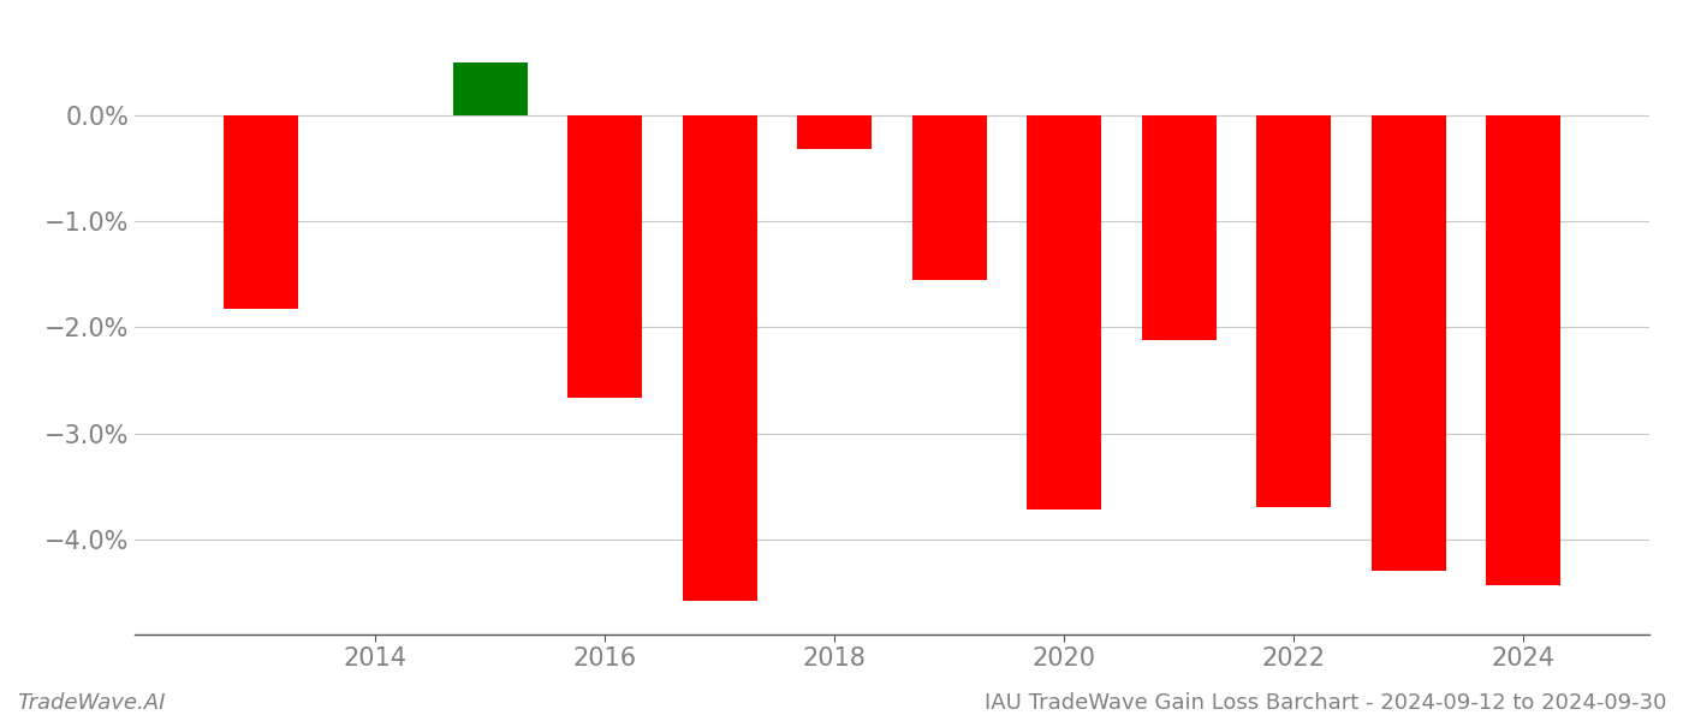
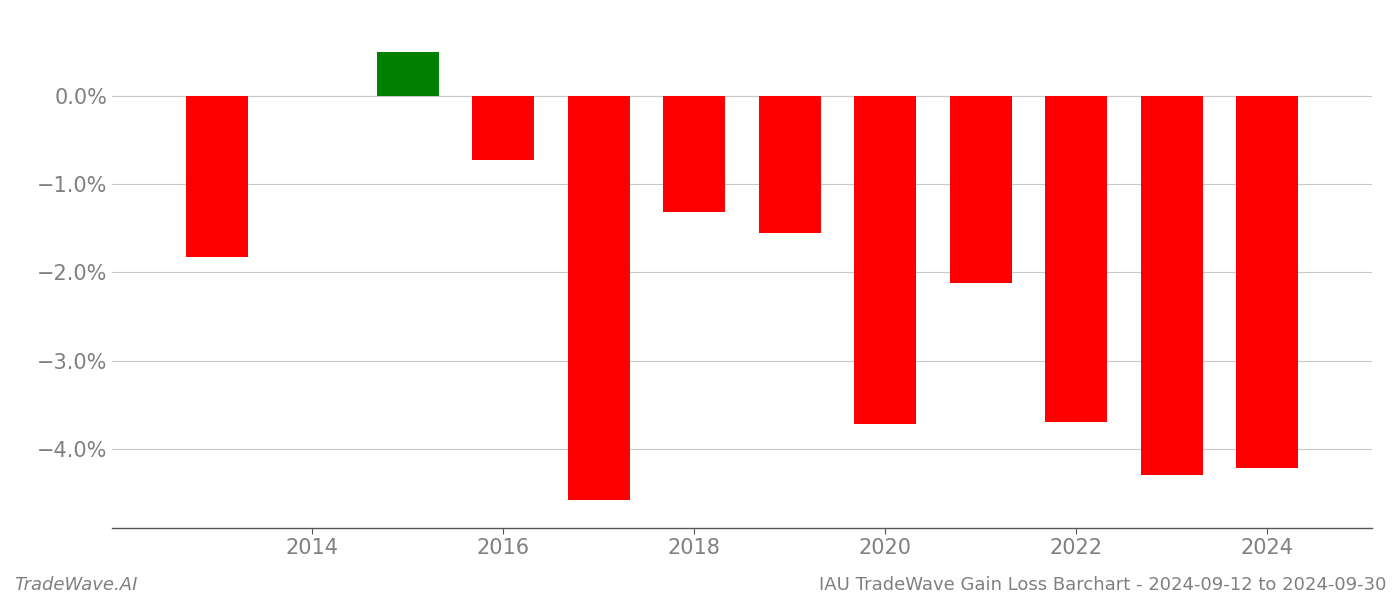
2016: -2.66% -> -0.72%
2018: -0.32% -> -1.32%
2024: -4.44% -> -4.22%
